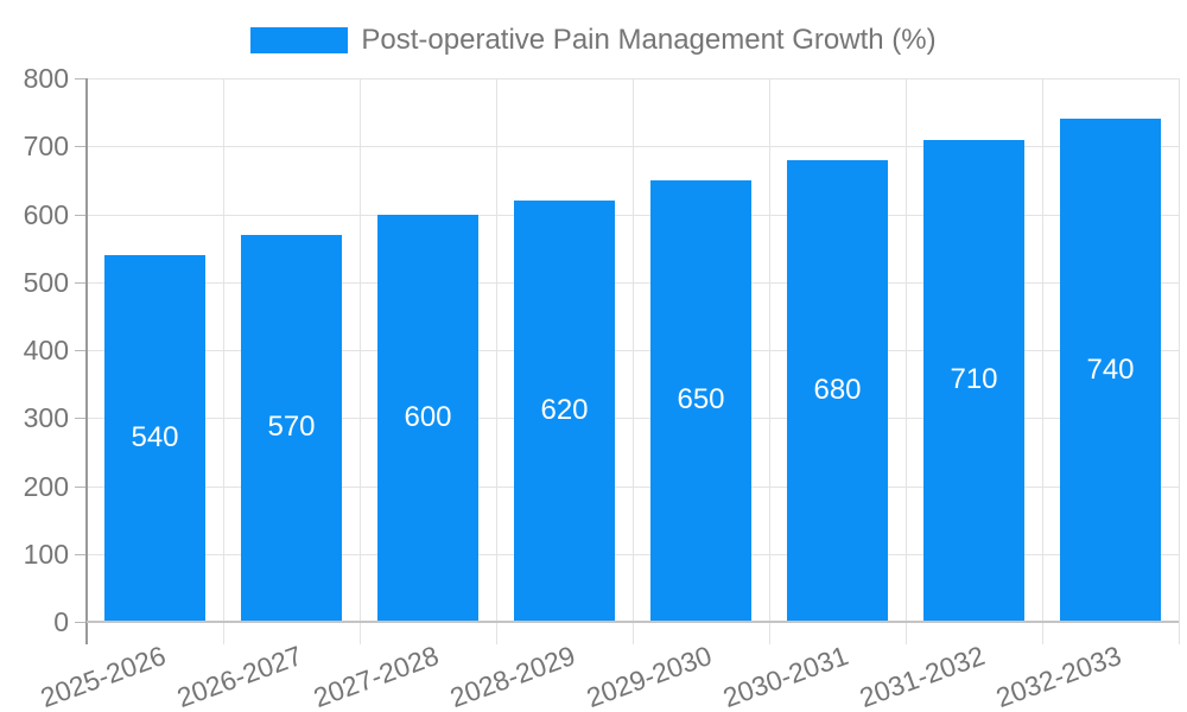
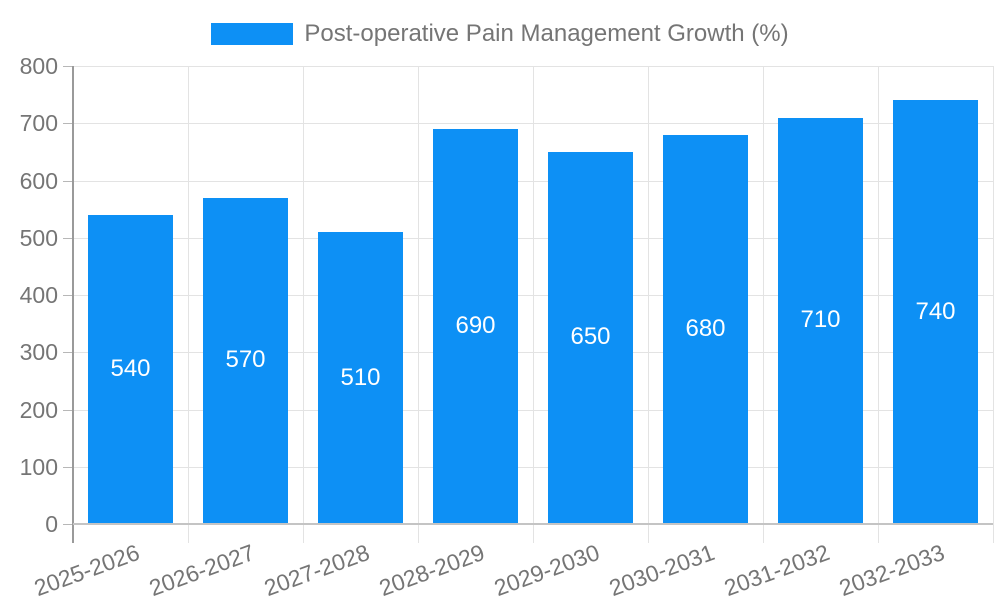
2027-2028: 600 -> 510
2028-2029: 620 -> 690
